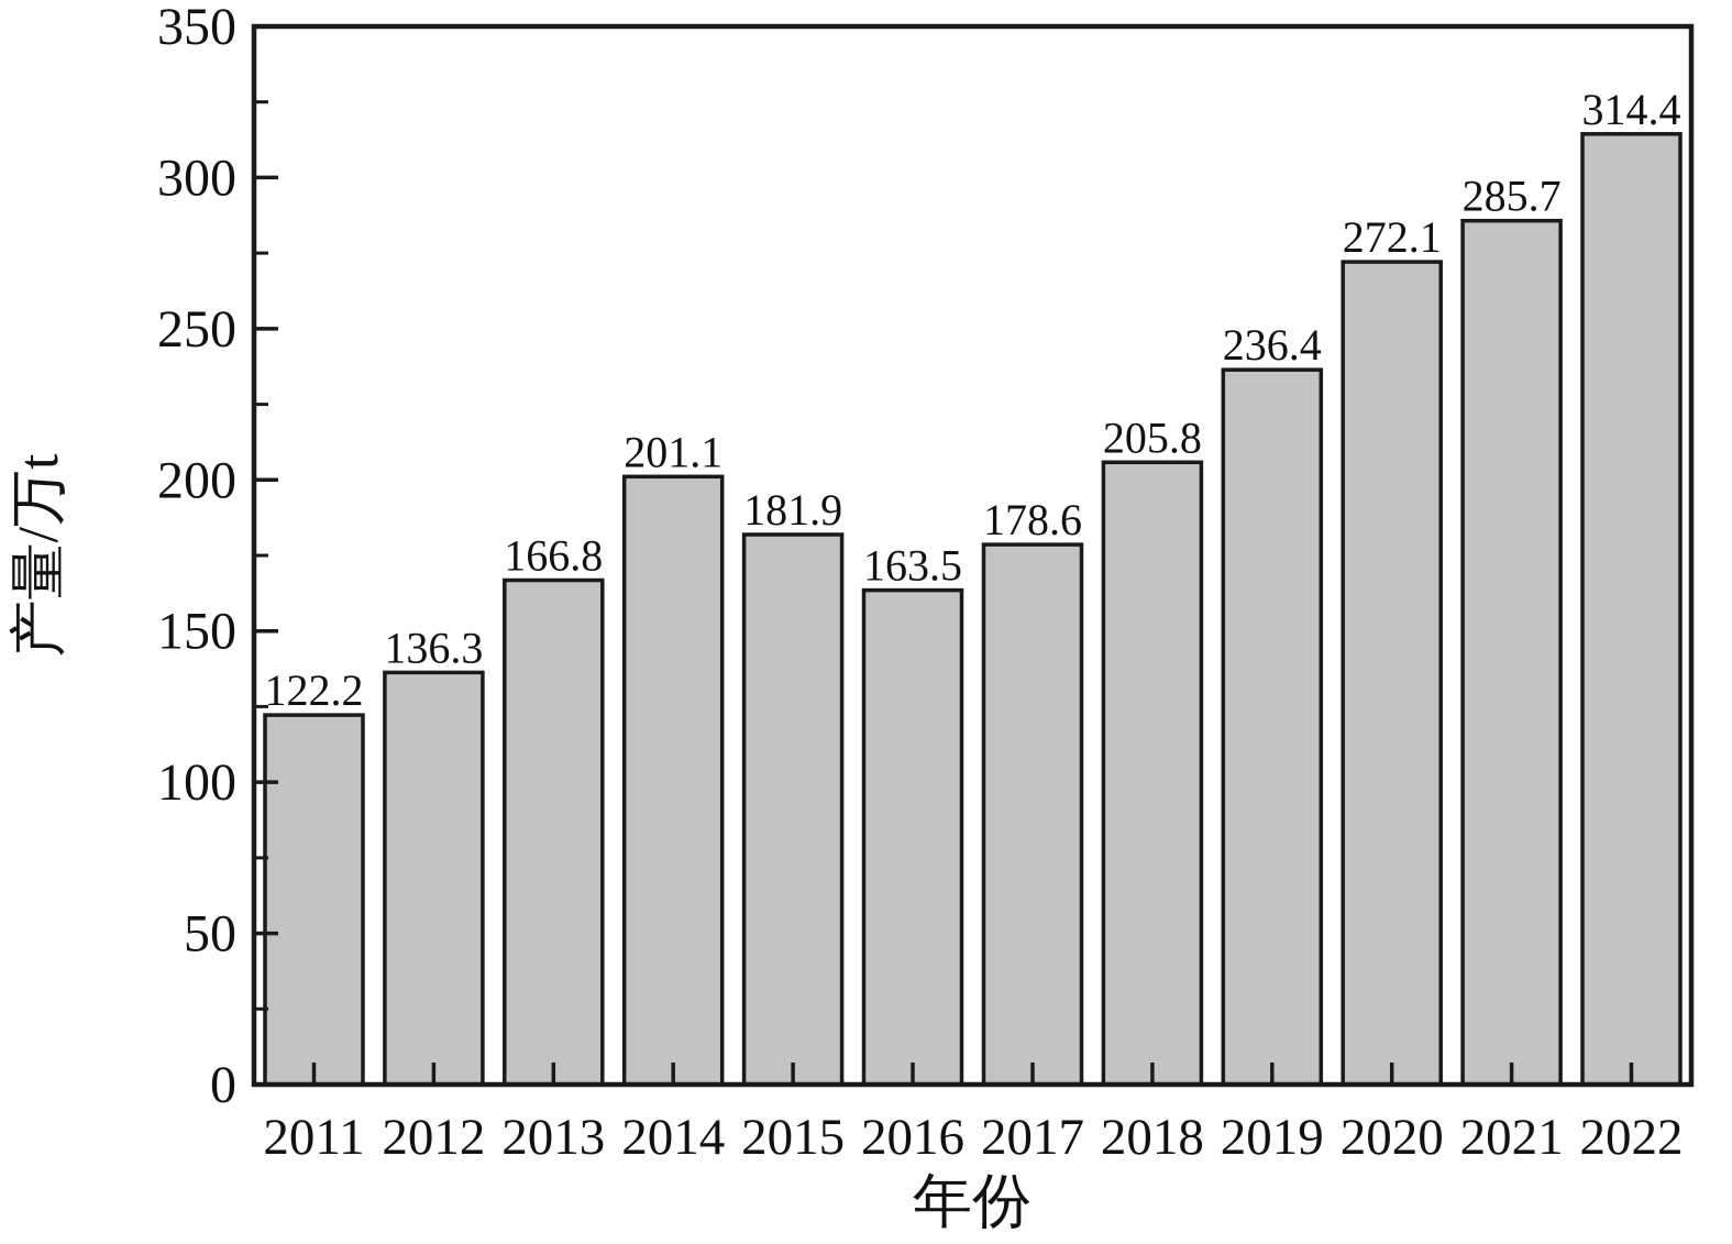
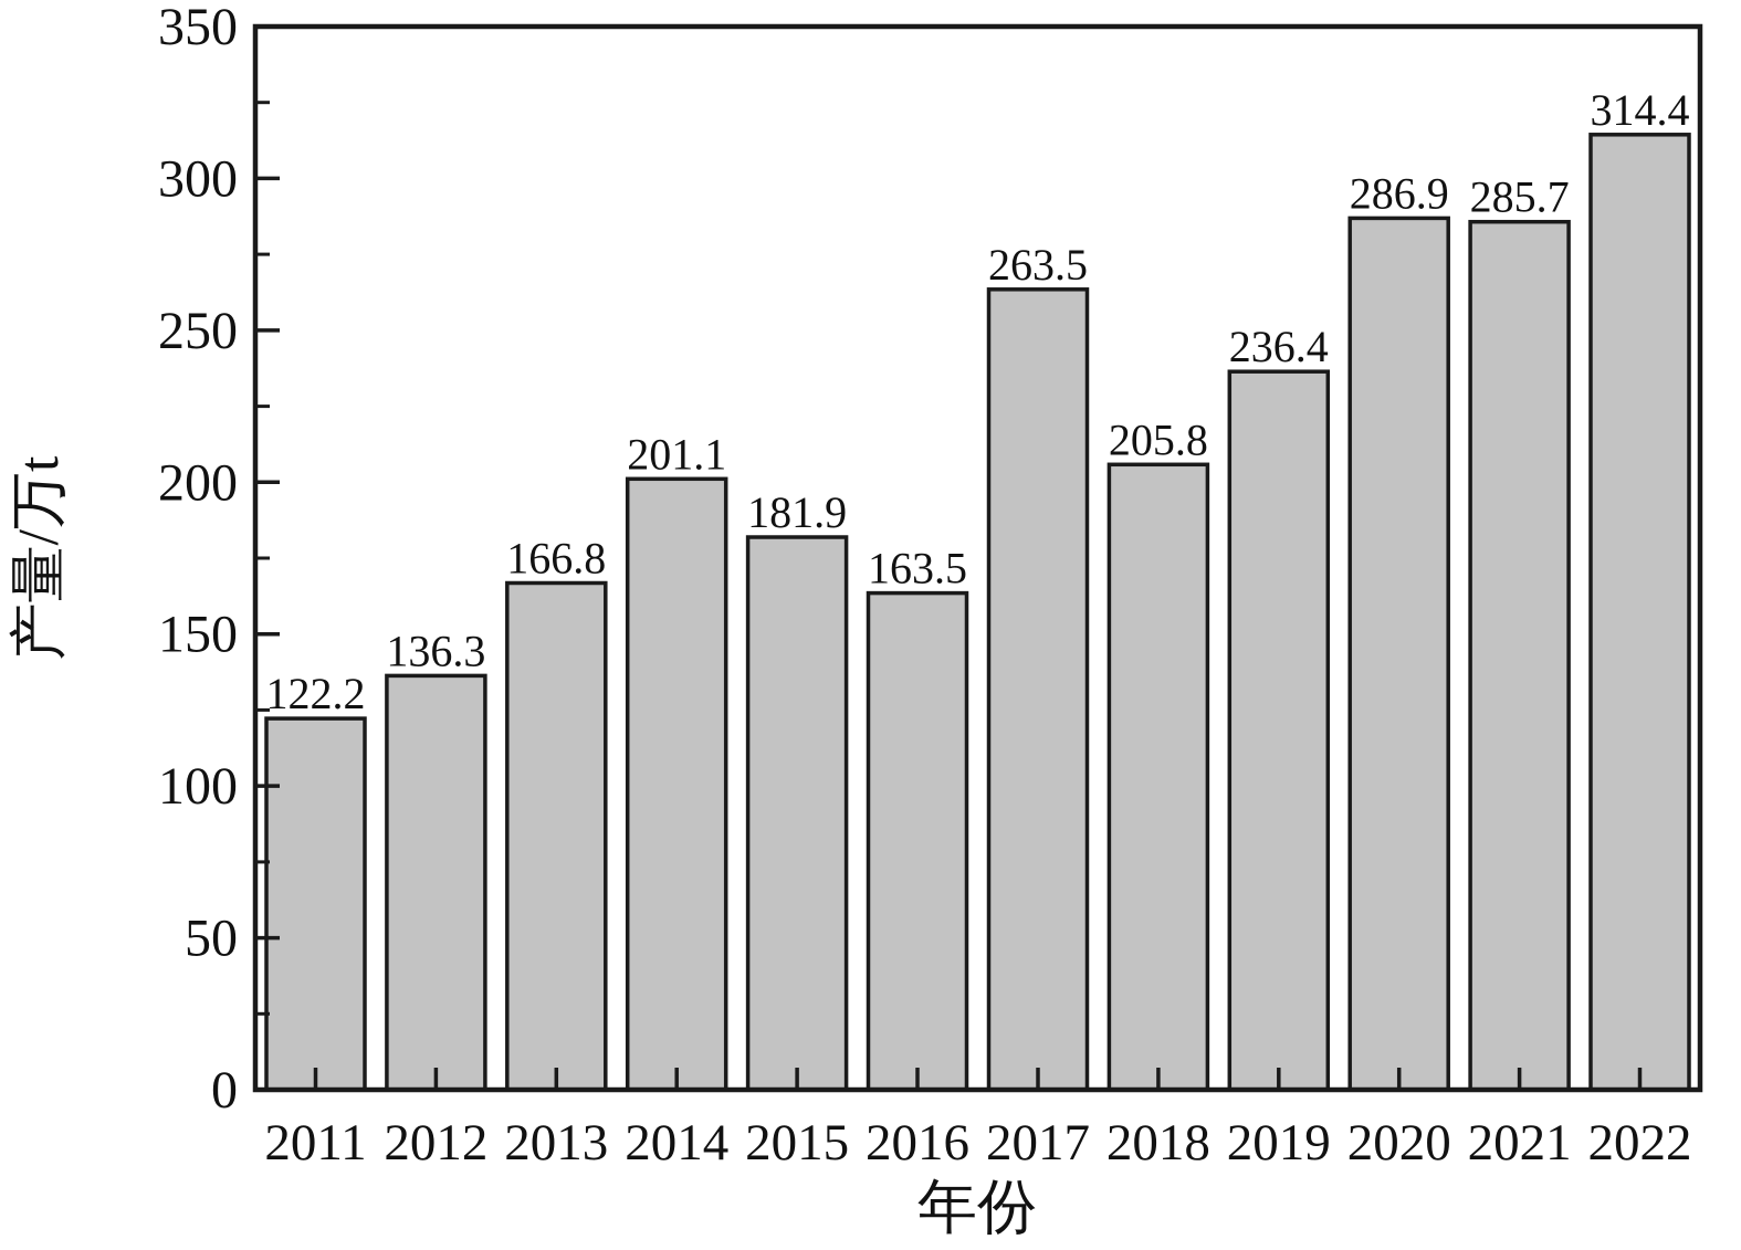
2017: 178.6 -> 263.5
2020: 272.1 -> 286.9
